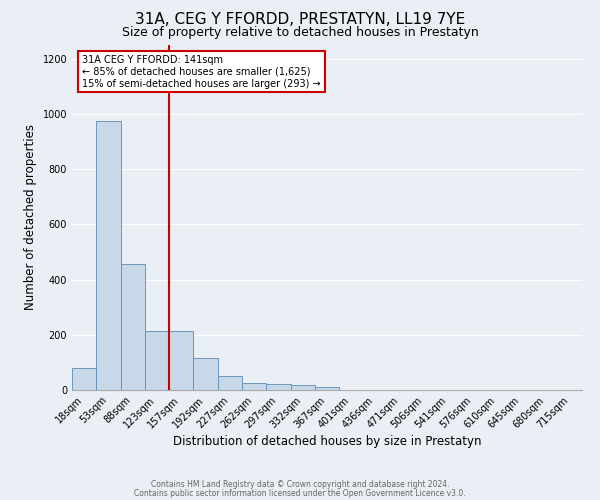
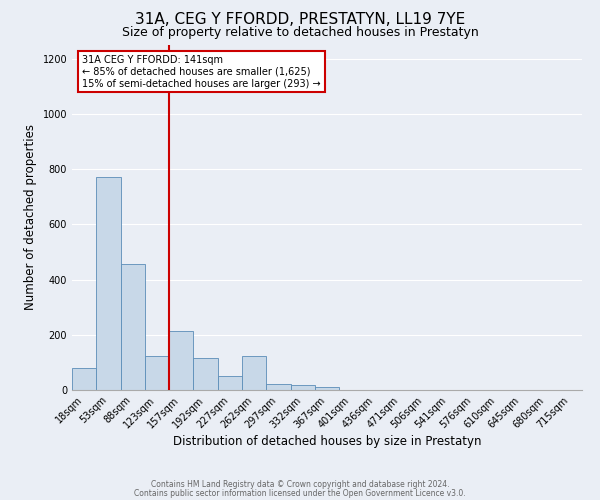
53sqm: 975 -> 770
123sqm: 215 -> 125
262sqm: 25 -> 125
